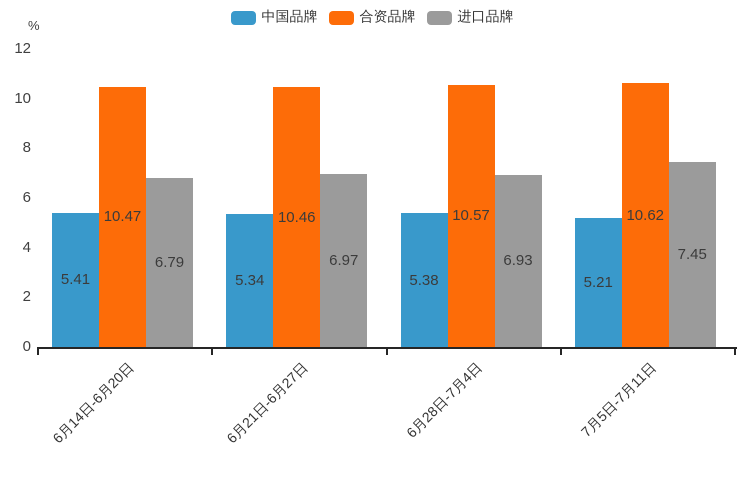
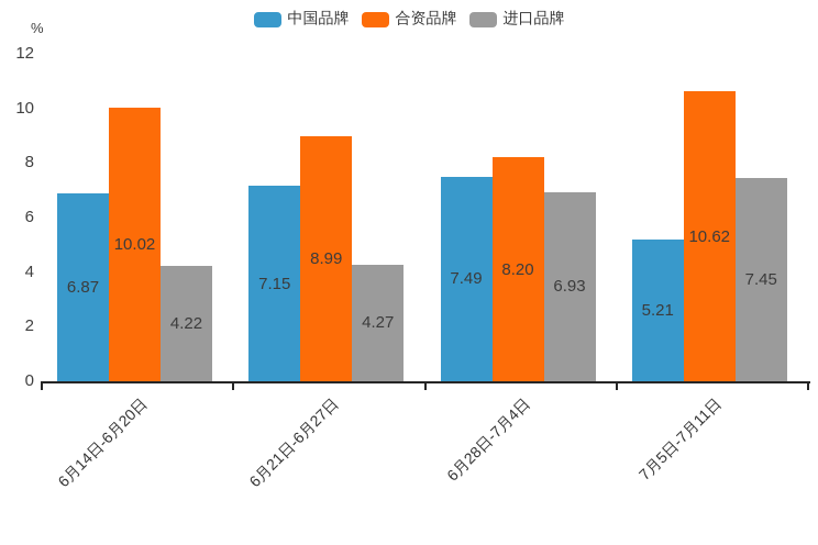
中国品牌/6月14日-6月20日: 5.41 -> 6.87
合资品牌/6月14日-6月20日: 10.47 -> 10.02
进口品牌/6月14日-6月20日: 6.79 -> 4.22
中国品牌/6月21日-6月27日: 5.34 -> 7.15
合资品牌/6月21日-6月27日: 10.46 -> 8.99
进口品牌/6月21日-6月27日: 6.97 -> 4.27
中国品牌/6月28日-7月4日: 5.38 -> 7.49
合资品牌/6月28日-7月4日: 10.57 -> 8.20
